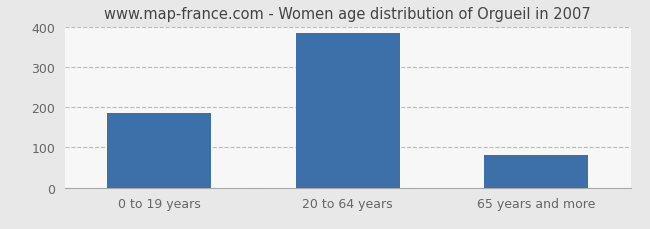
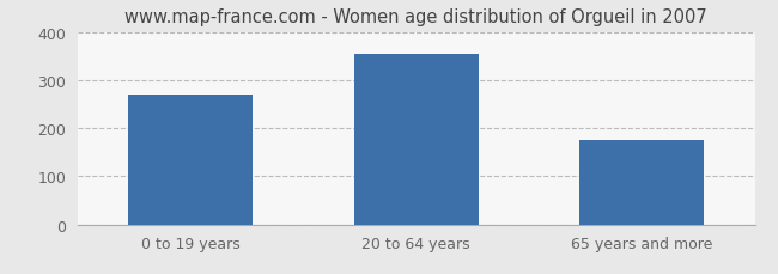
0 to 19 years: 185 -> 270
20 to 64 years: 385 -> 355
65 years and more: 80 -> 175
